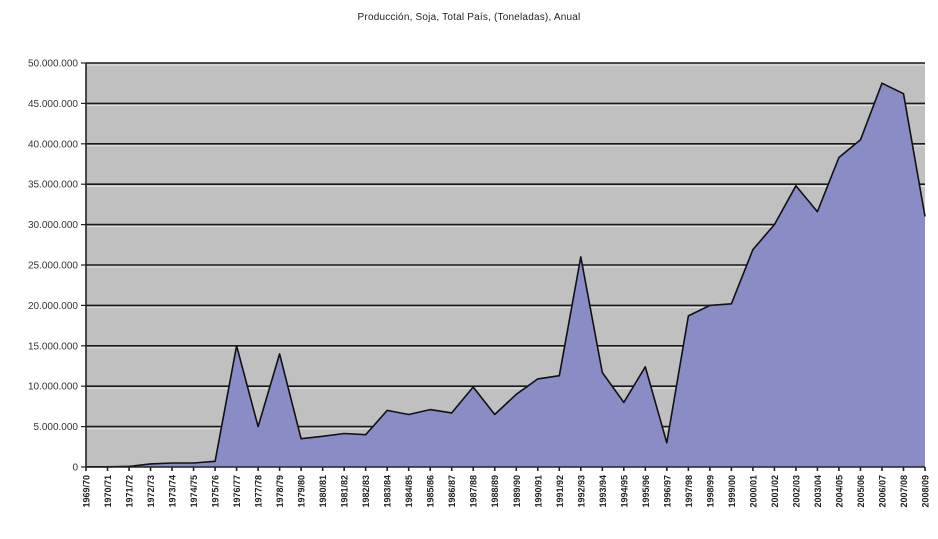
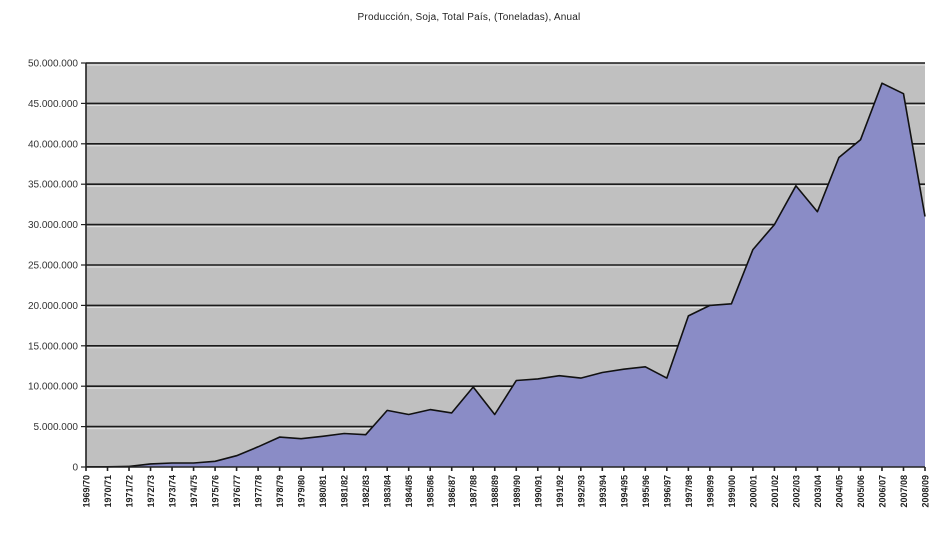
1976/77: 15000000 -> 1000000
1977/78: 5000000 -> 2000000
1978/79: 14000000 -> 4000000
1989/90: 9000000 -> 11000000
1992/93: 26000000 -> 11000000
1994/95: 8000000 -> 12000000
1996/97: 3000000 -> 11000000
